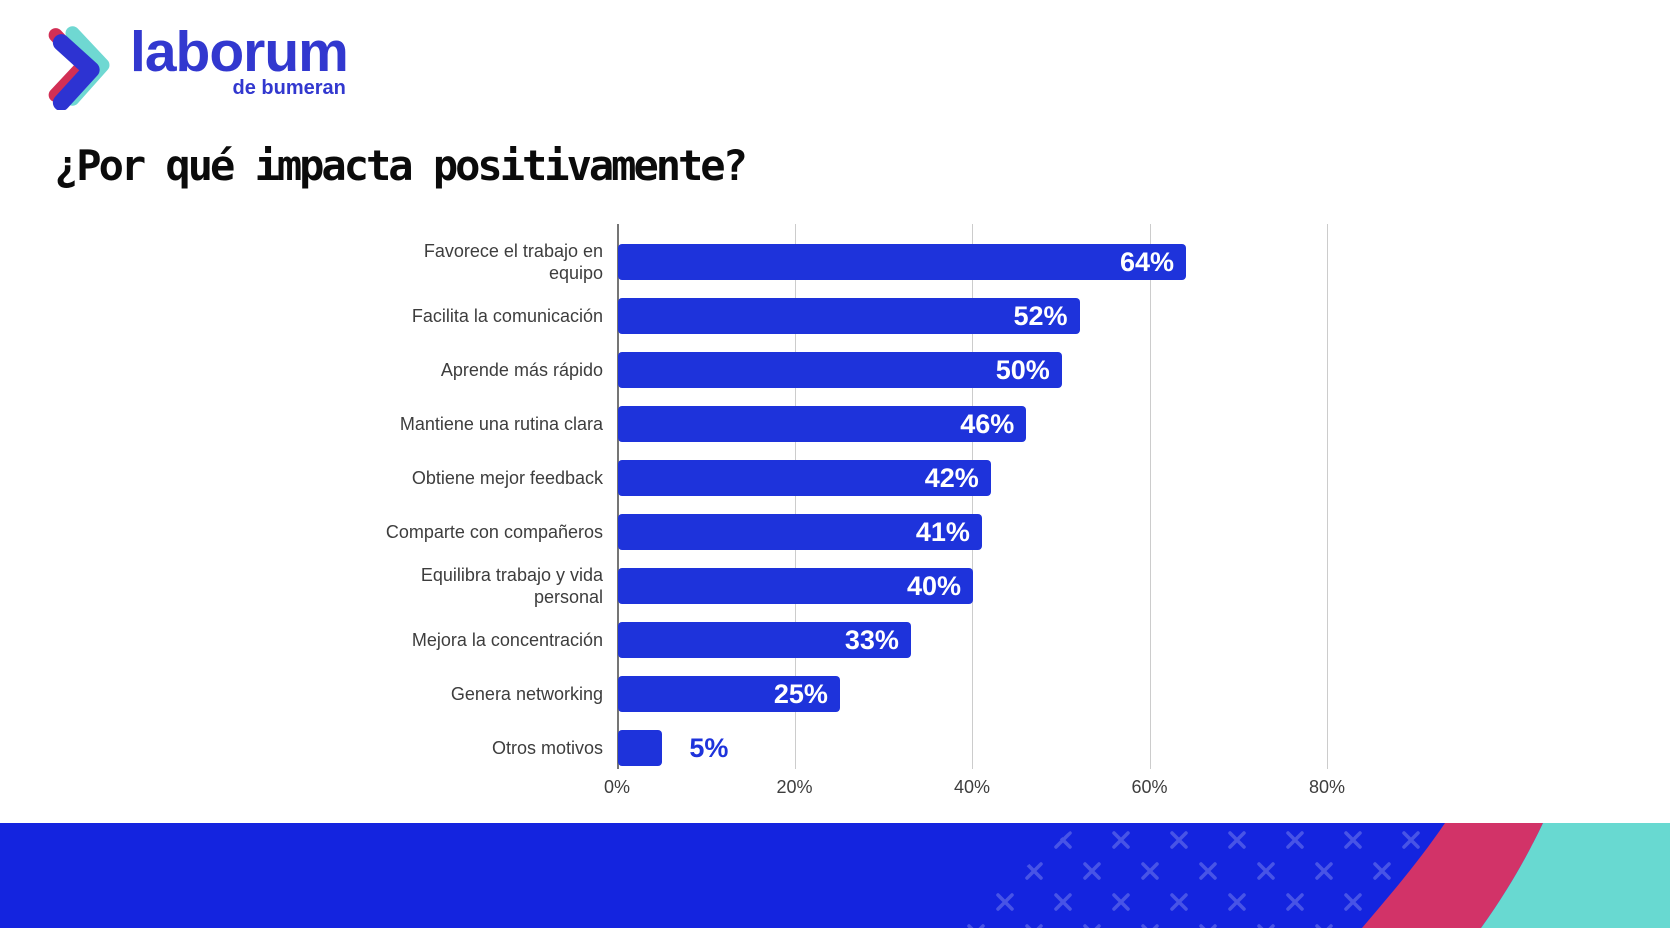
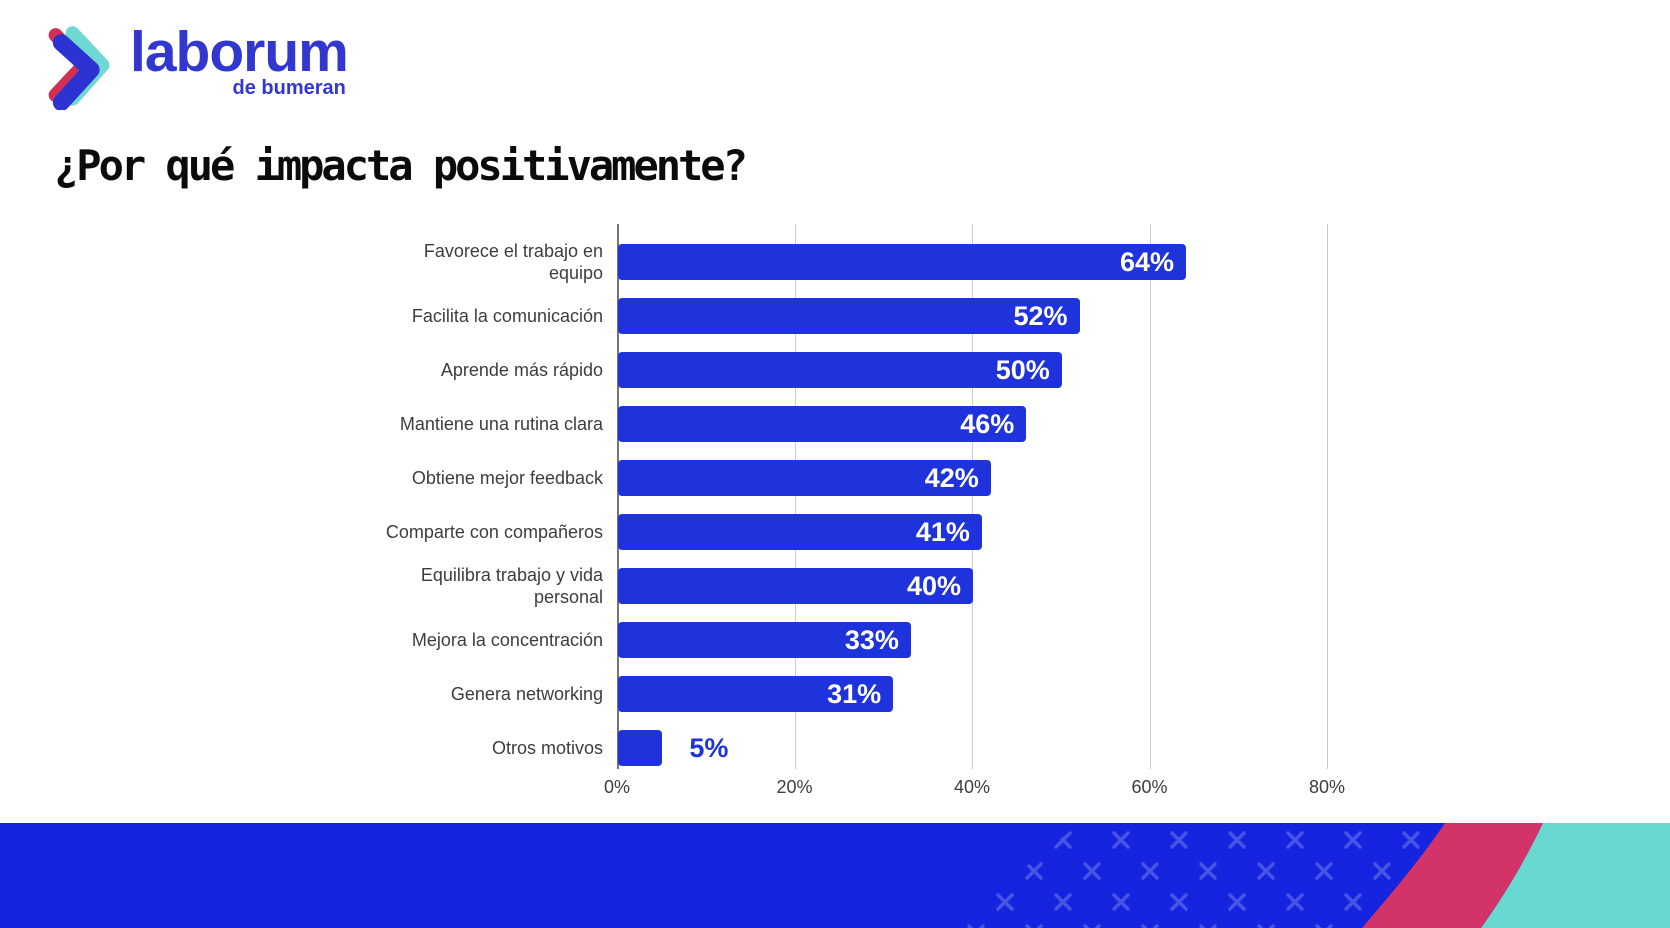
Genera networking: 25% -> 31%
